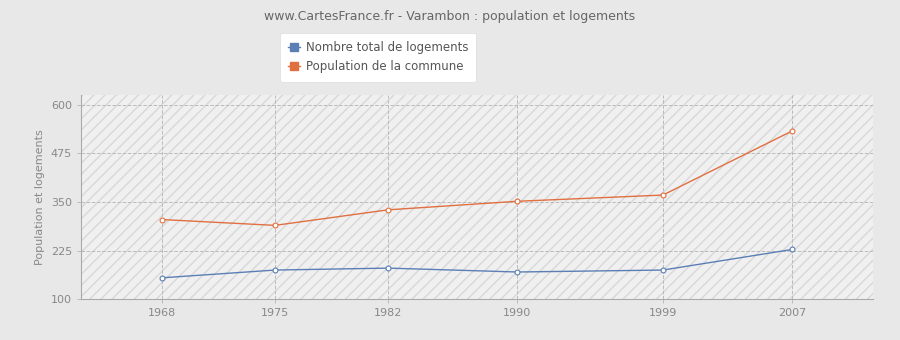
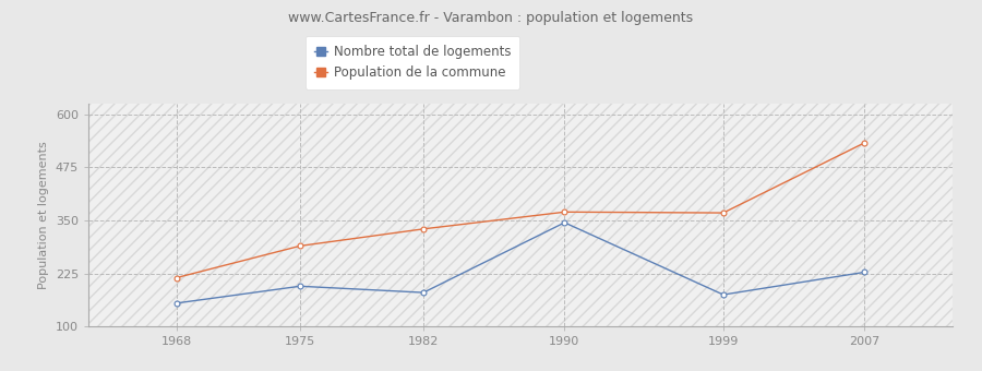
Population de la commune/1968: 305 -> 215
Nombre total de logements/1975: 175 -> 195
Nombre total de logements/1990: 170 -> 345
Population de la commune/1990: 352 -> 370
